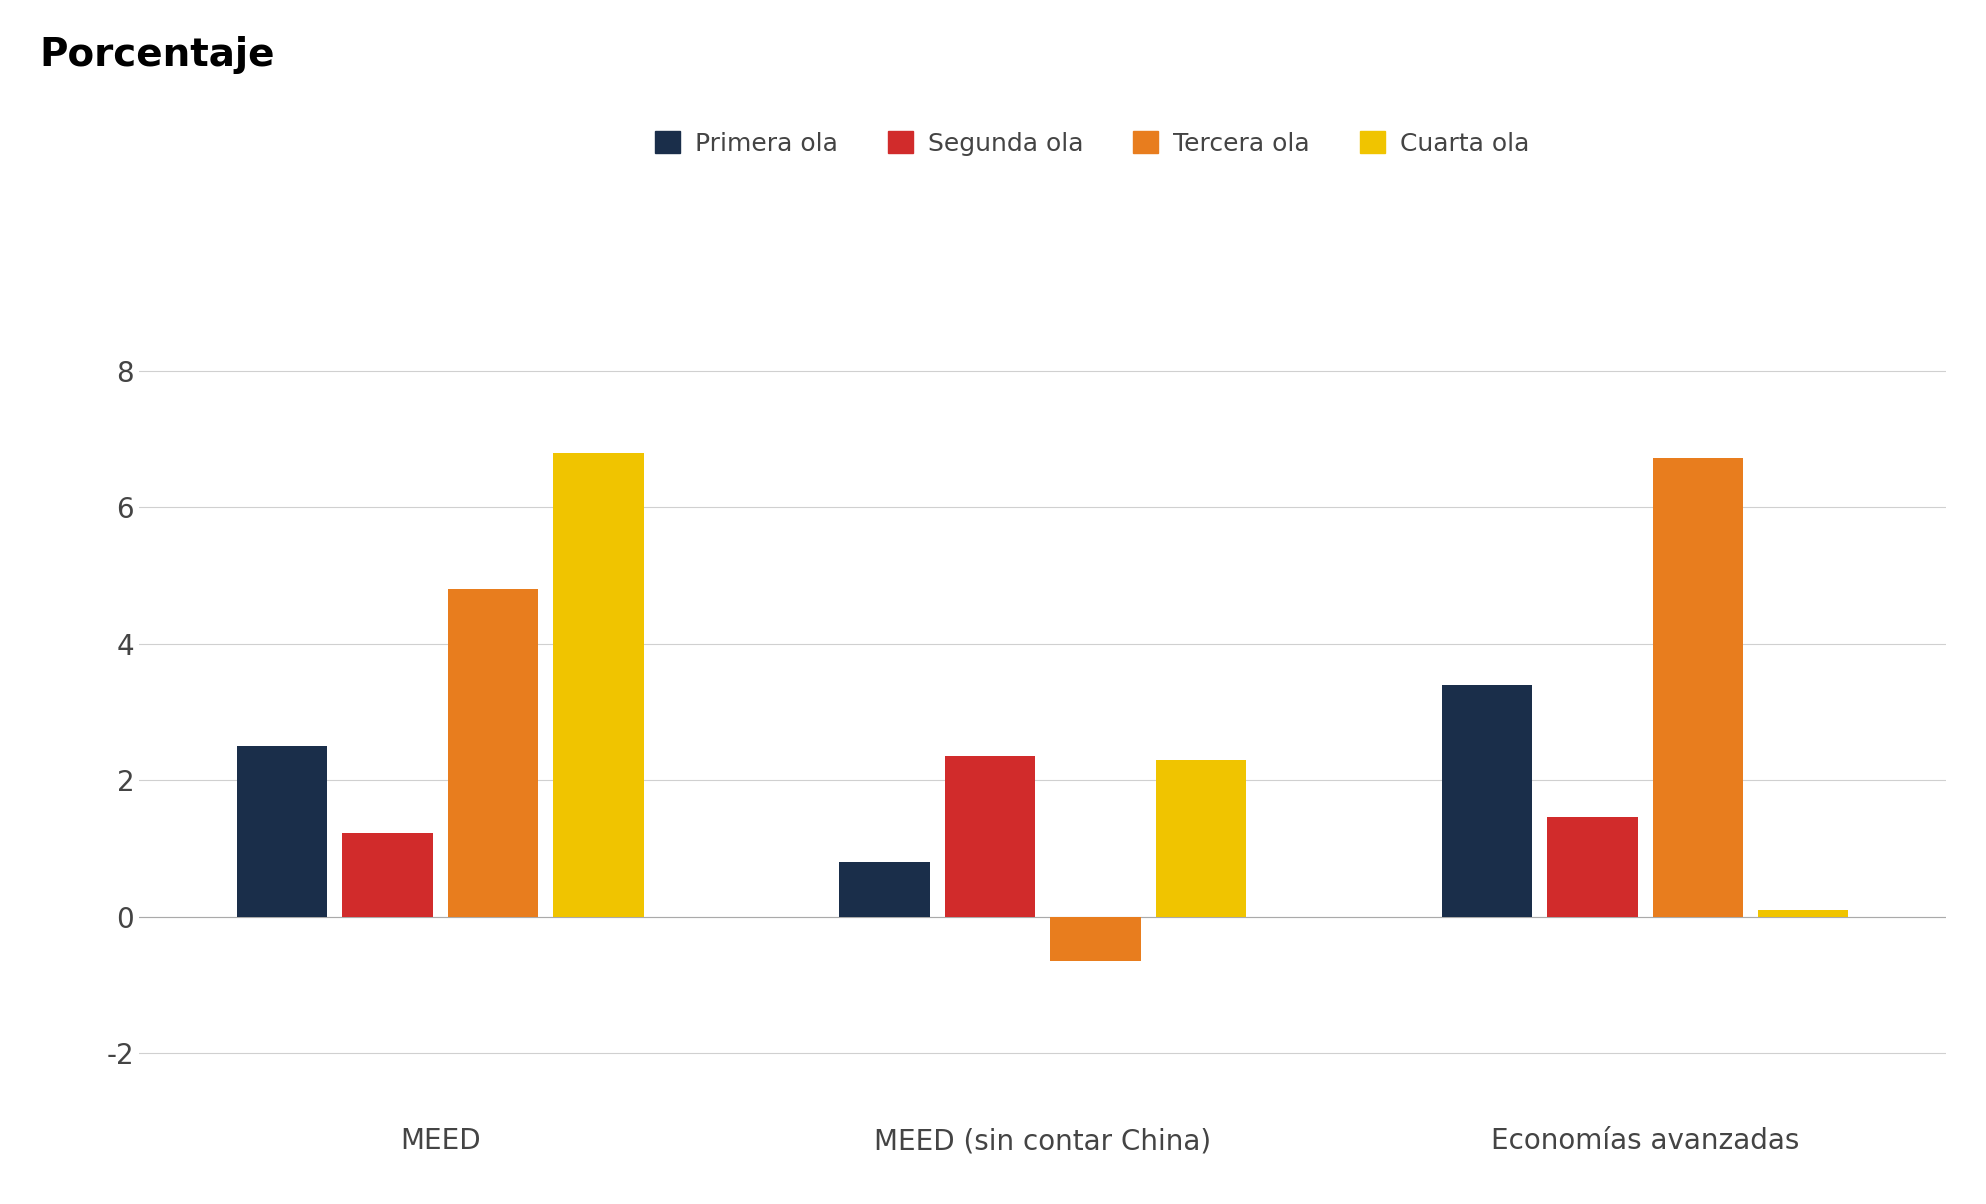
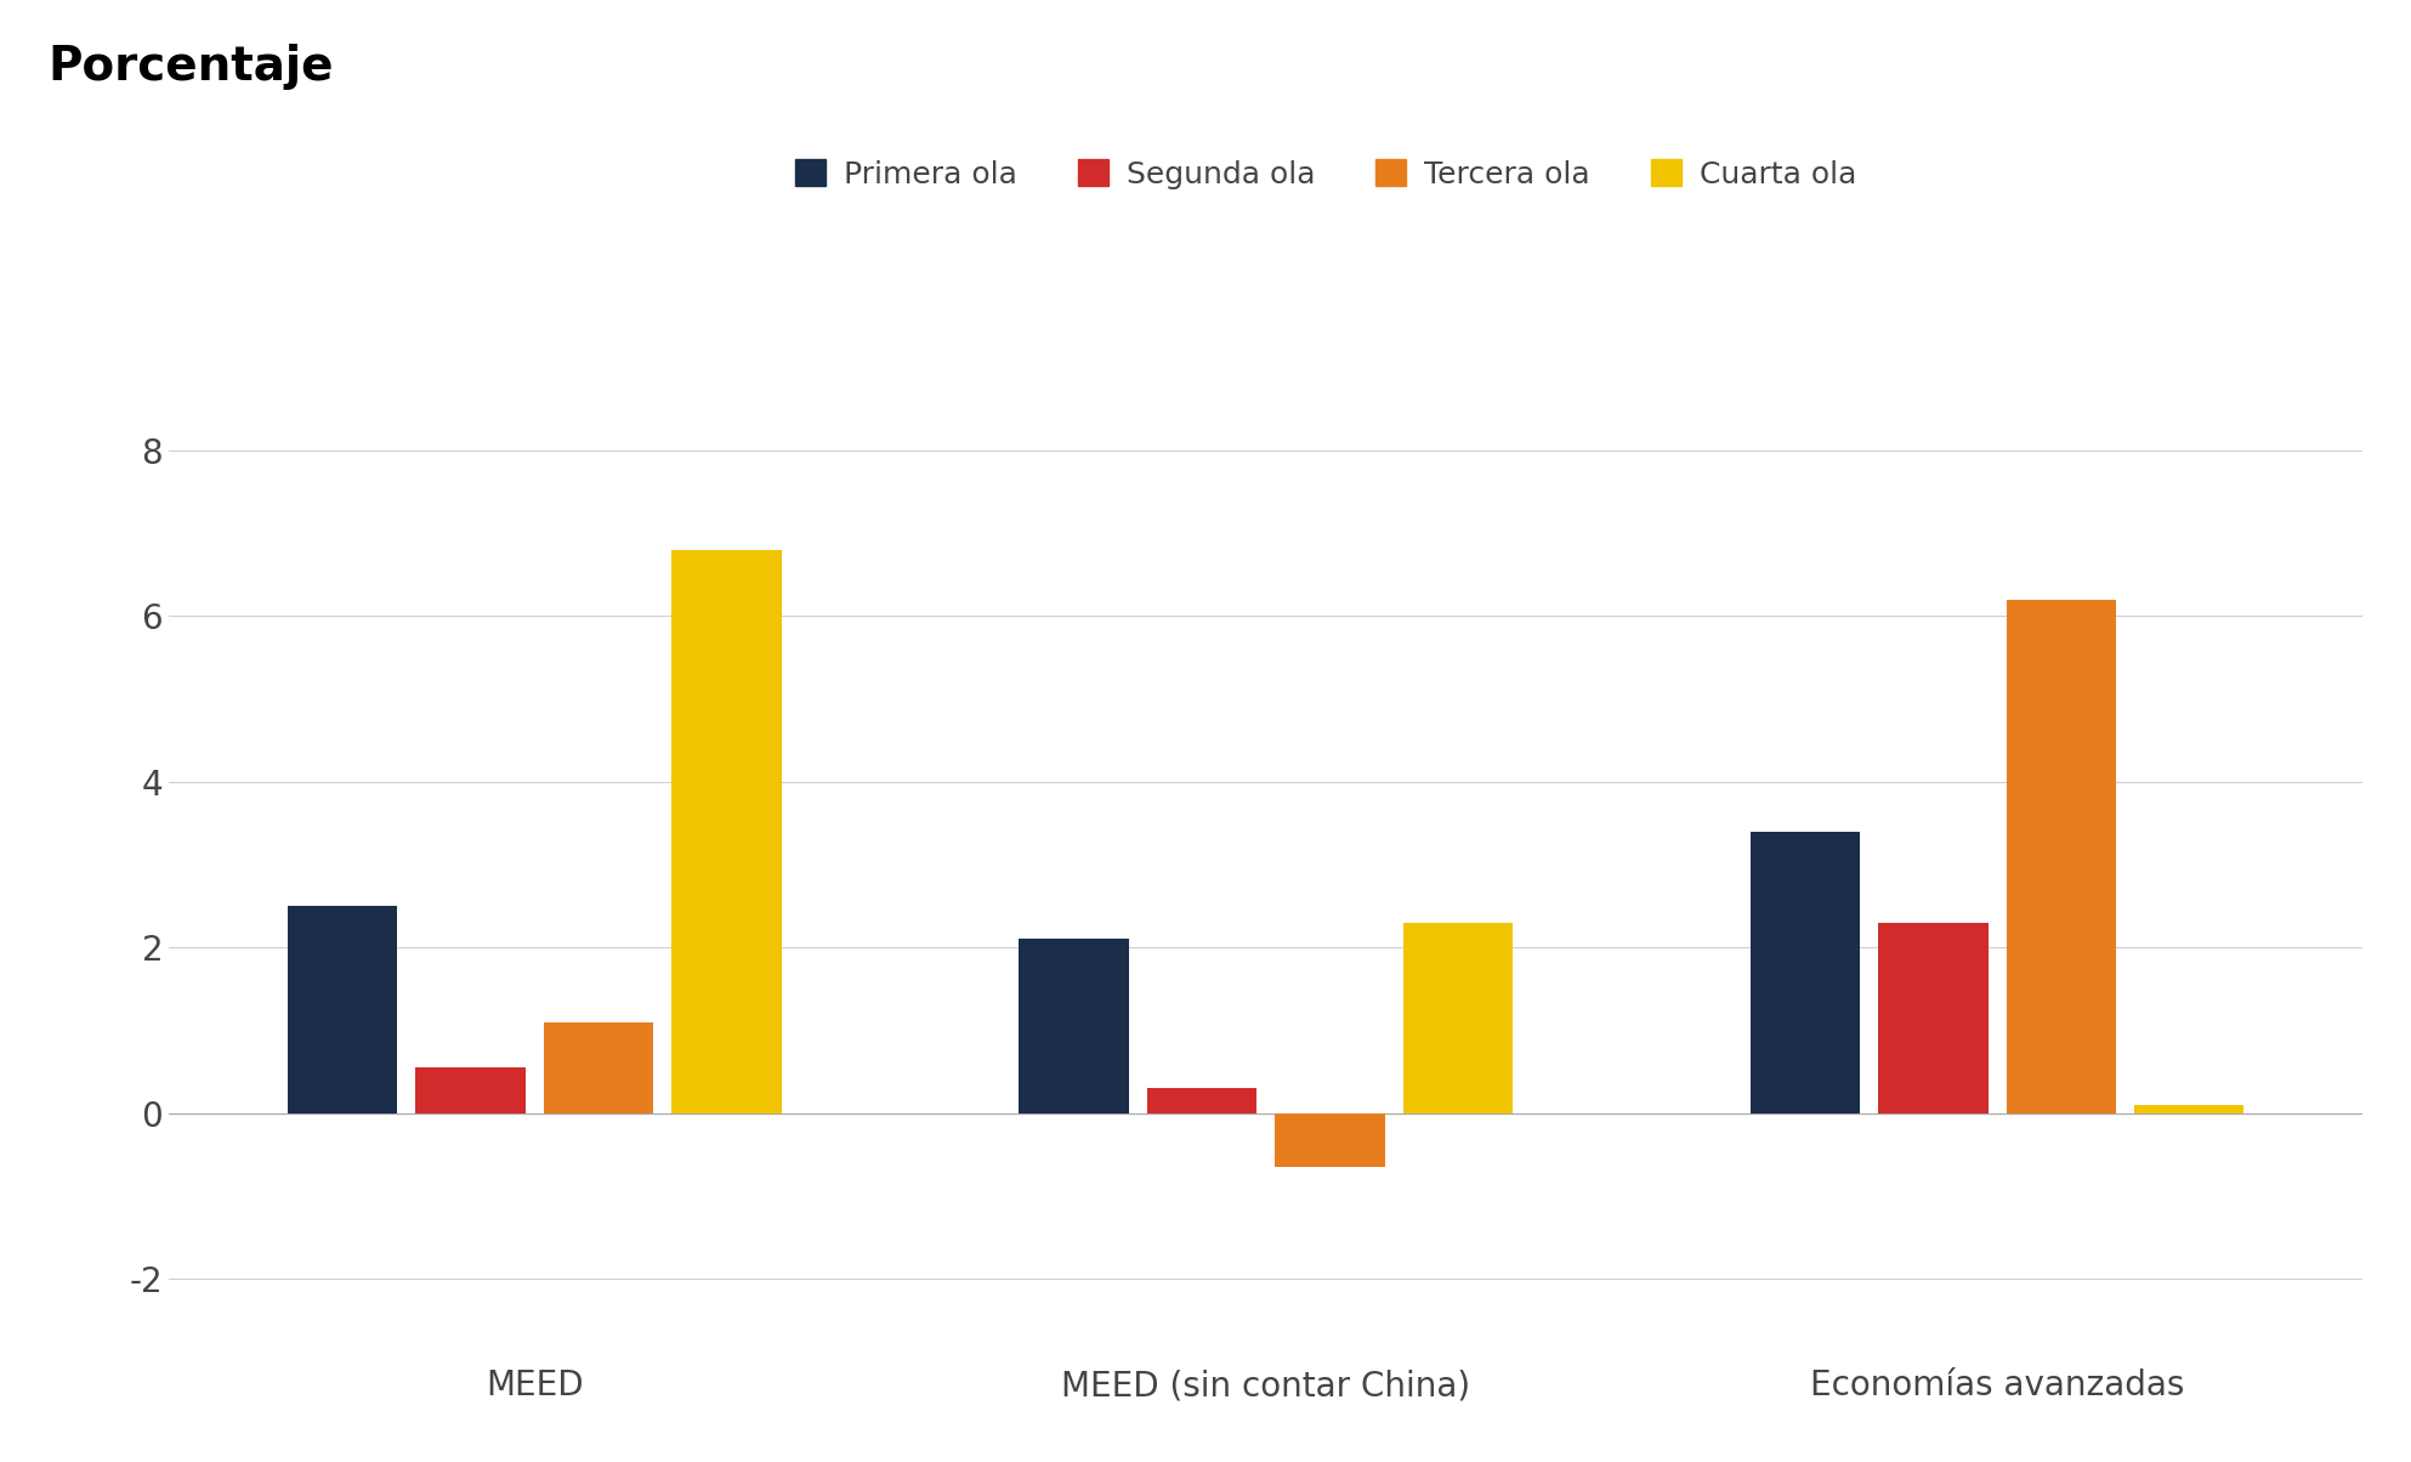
Segunda ola/MEED: 1.22 -> 0.55
Tercera ola/MEED: 4.80 -> 1.10
Primera ola/MEED (sin contar China): 0.8 -> 2.1
Segunda ola/MEED (sin contar China): 2.36 -> 0.30
Segunda ola/Economías avanzadas: 1.46 -> 2.30
Tercera ola/Economías avanzadas: 6.72 -> 6.20
